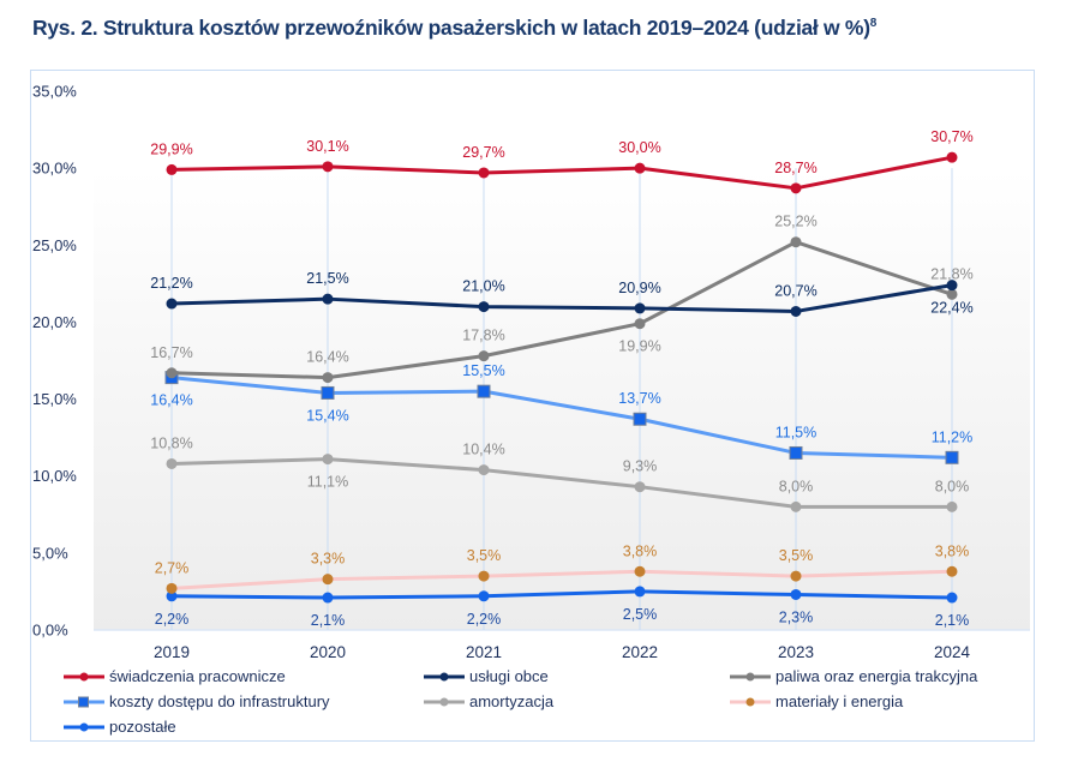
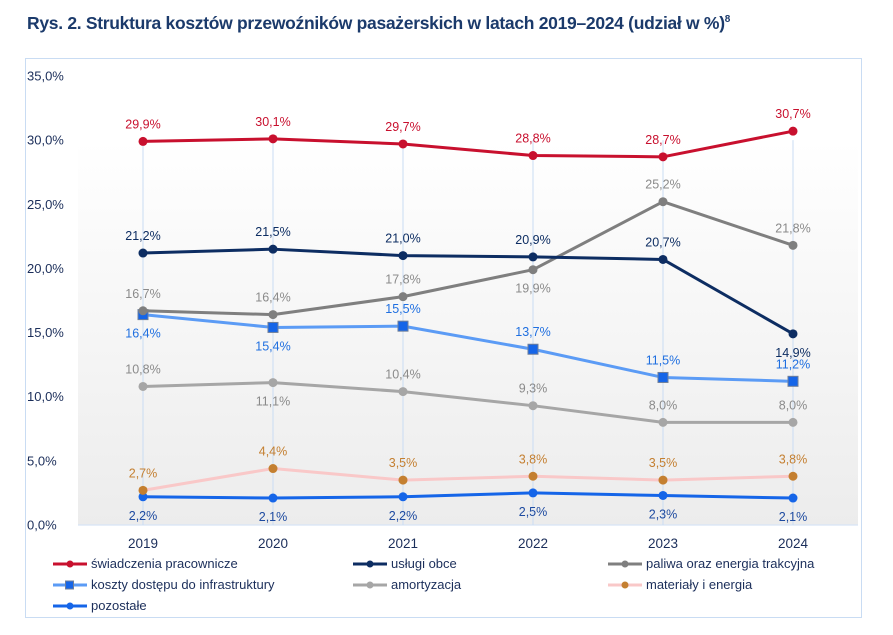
materiały i energia/2020: 3,3% -> 4,4%
świadczenia pracownicze/2022: 30,0% -> 28,8%
usługi obce/2024: 22,4% -> 14,9%
